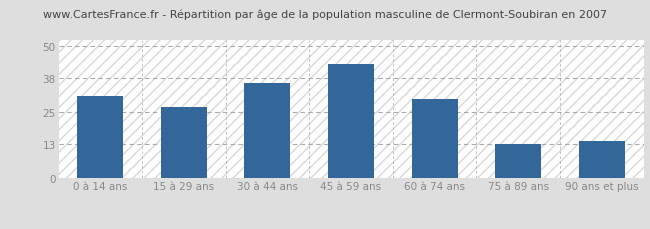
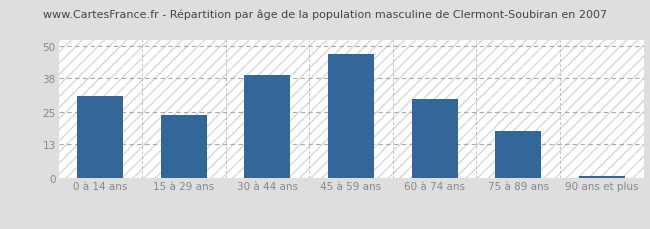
15 à 29 ans: 27 -> 24
30 à 44 ans: 36 -> 39
45 à 59 ans: 43 -> 47
75 à 89 ans: 13 -> 18
90 ans et plus: 14 -> 1
